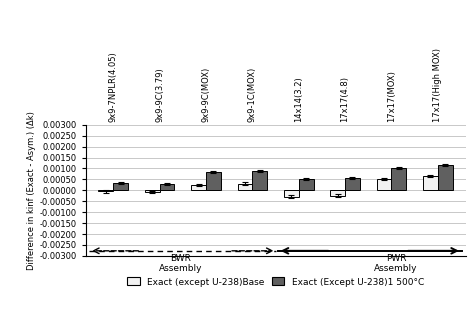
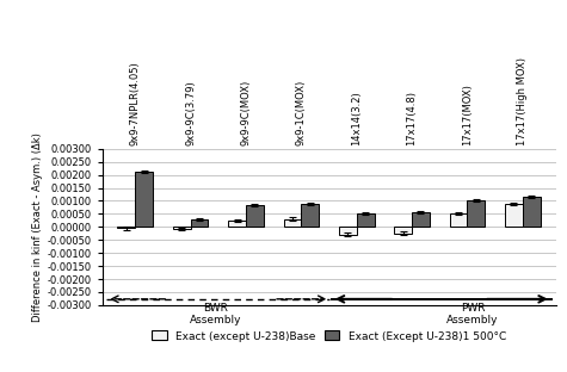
Exact (Except U-238)1 500°C/9x9-7NPLR(4.05): 0.00035 -> 0.00210
Exact (except U-238)Base/17x17(High MOX): 0.00065 -> 0.00090
